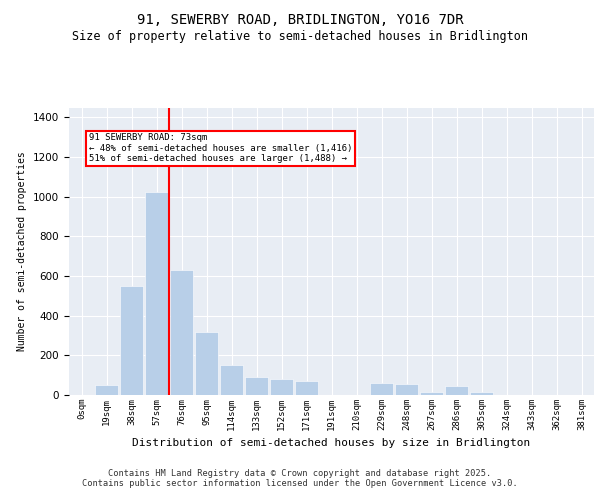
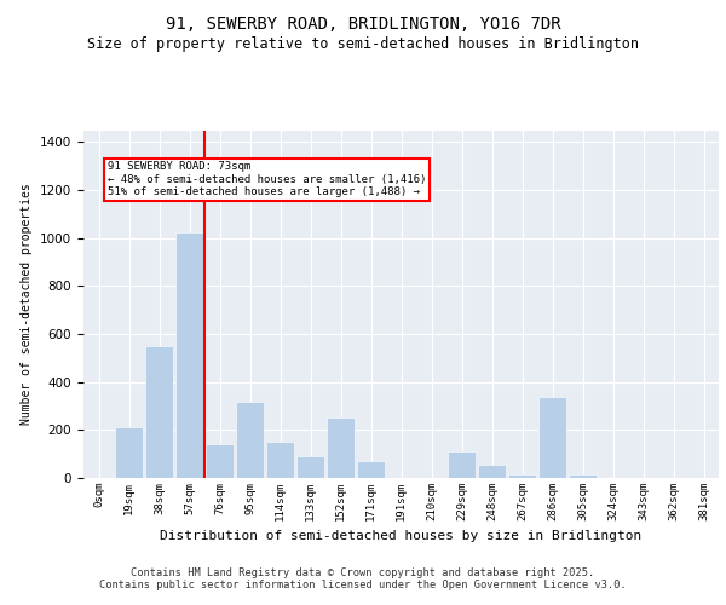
19sqm: 50 -> 210
76sqm: 630 -> 140
152sqm: 80 -> 250
229sqm: 60 -> 110
286sqm: 40 -> 340
